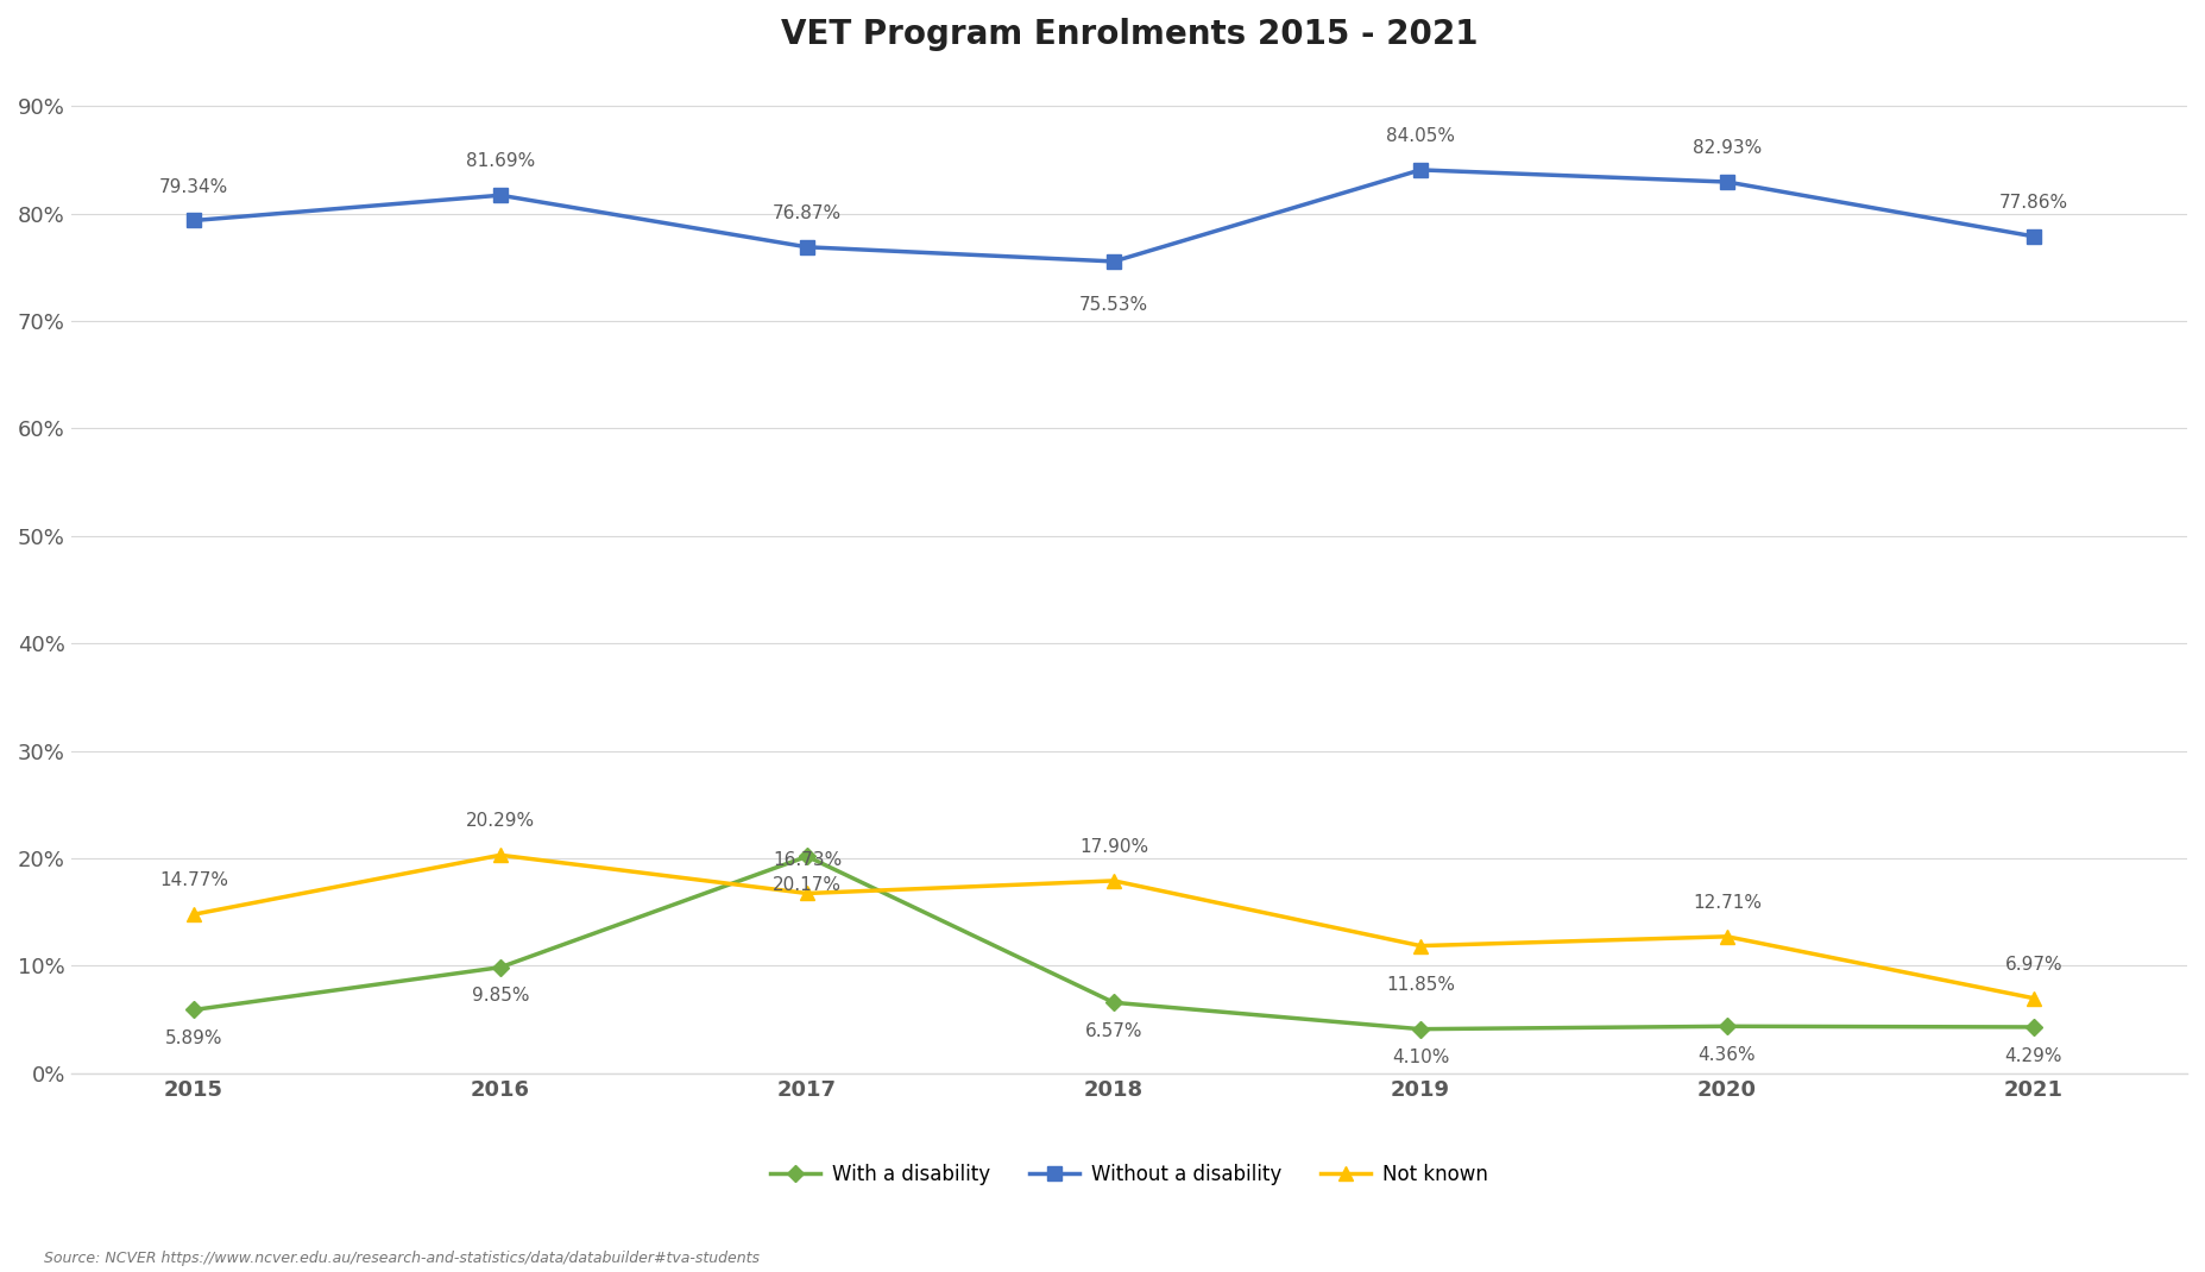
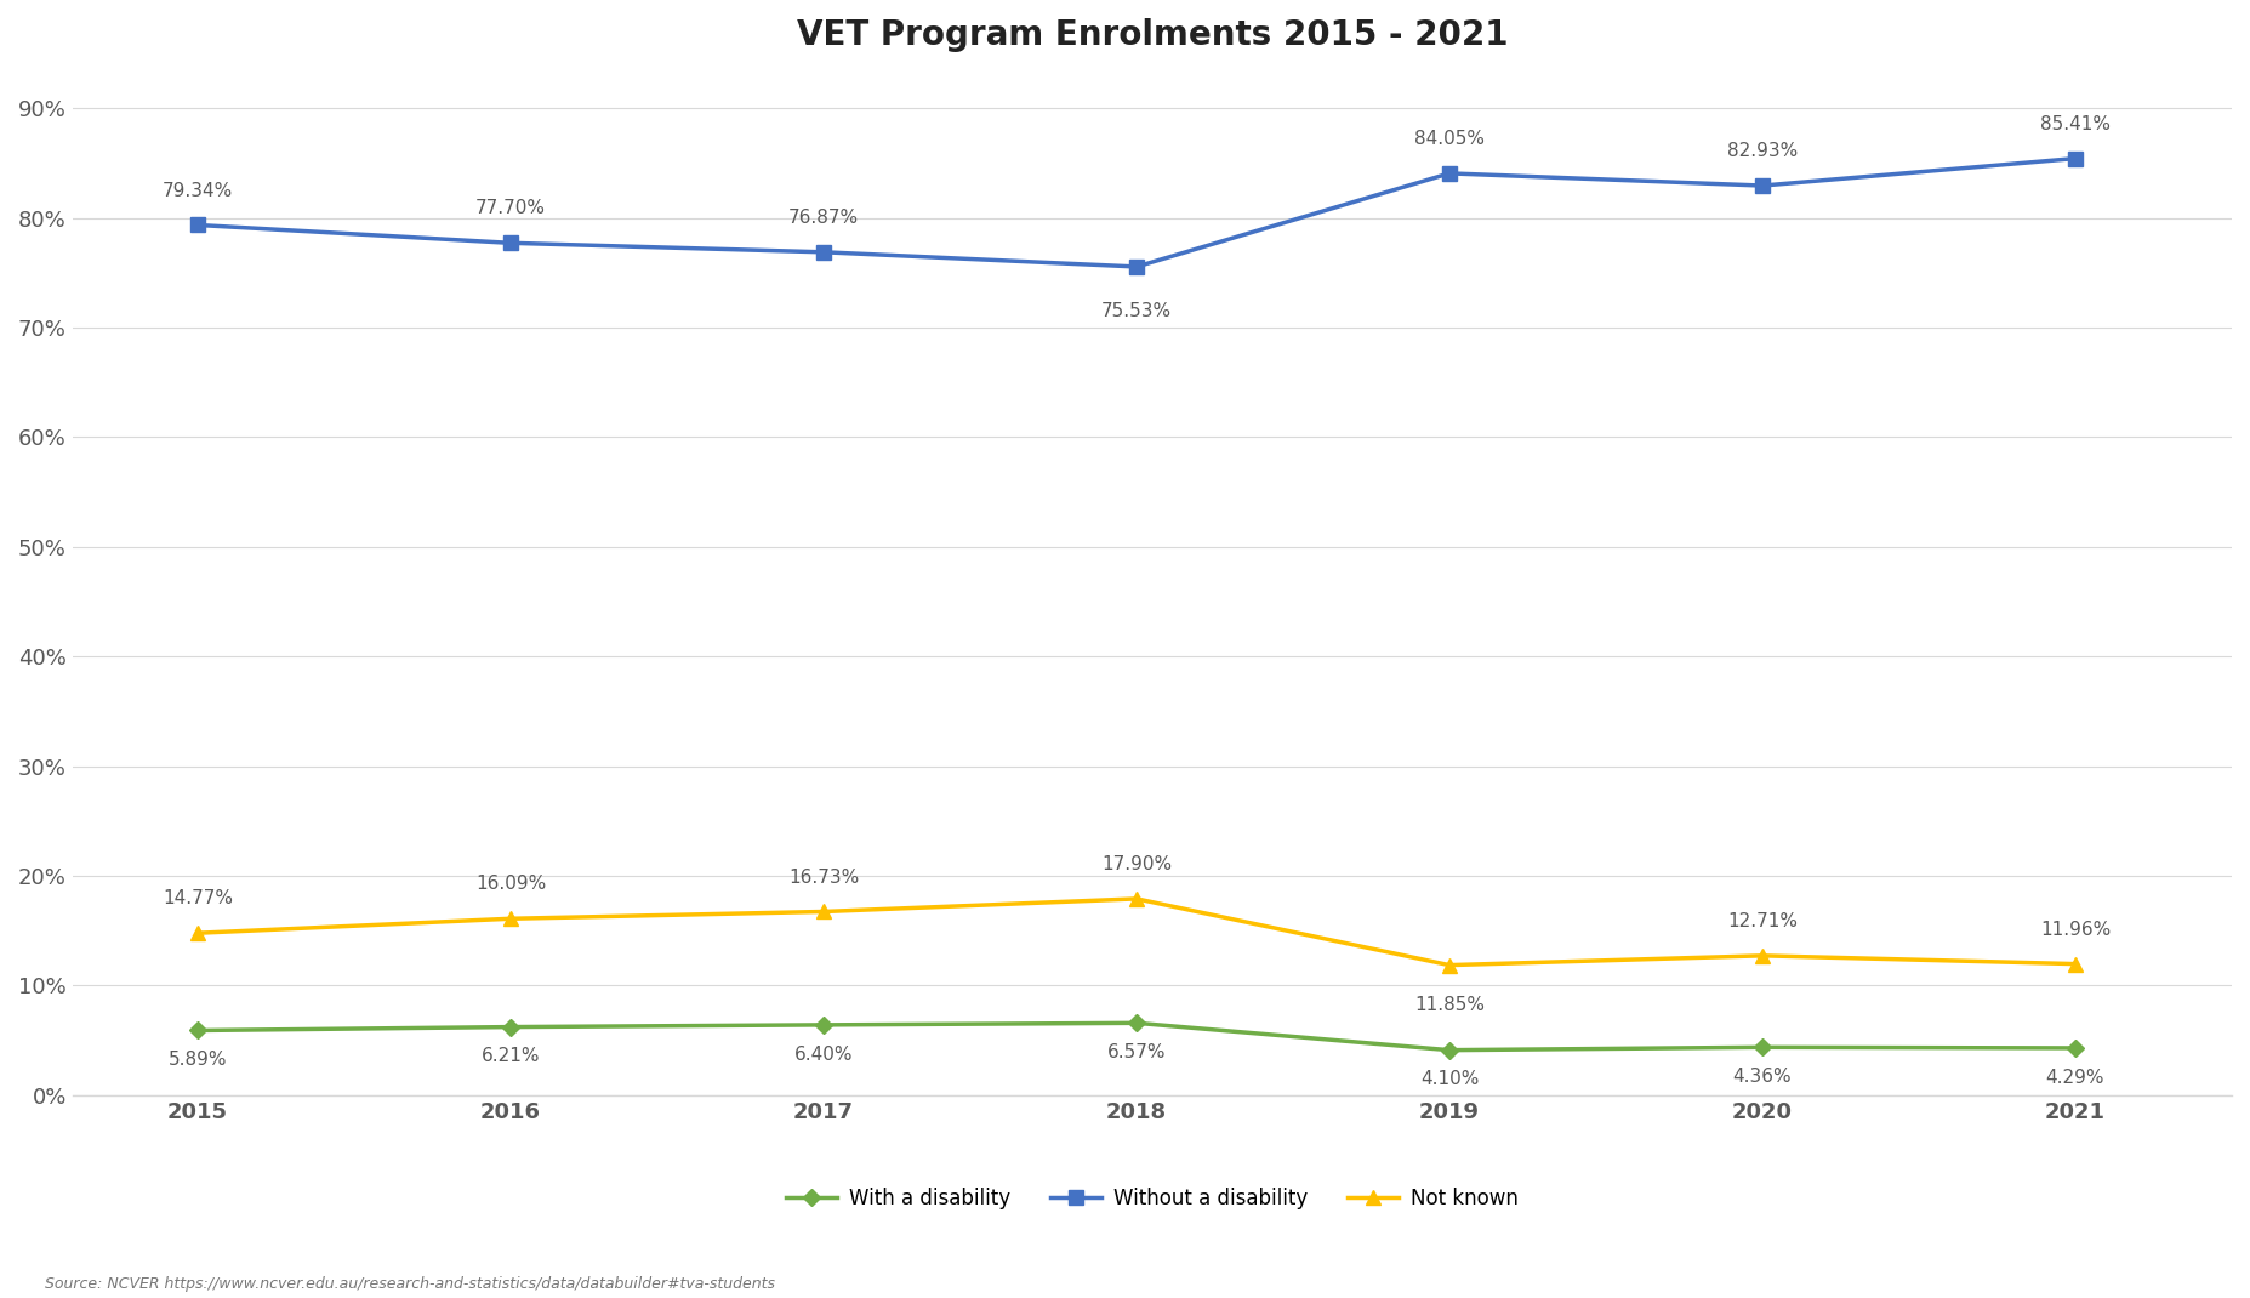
With a disability/2016: 9.85% -> 6.21%
Without a disability/2016: 81.69% -> 77.70%
Not known/2016: 20.29% -> 16.09%
With a disability/2017: 20.17% -> 6.40%
Without a disability/2021: 77.86% -> 85.41%
Not known/2021: 6.97% -> 11.96%
